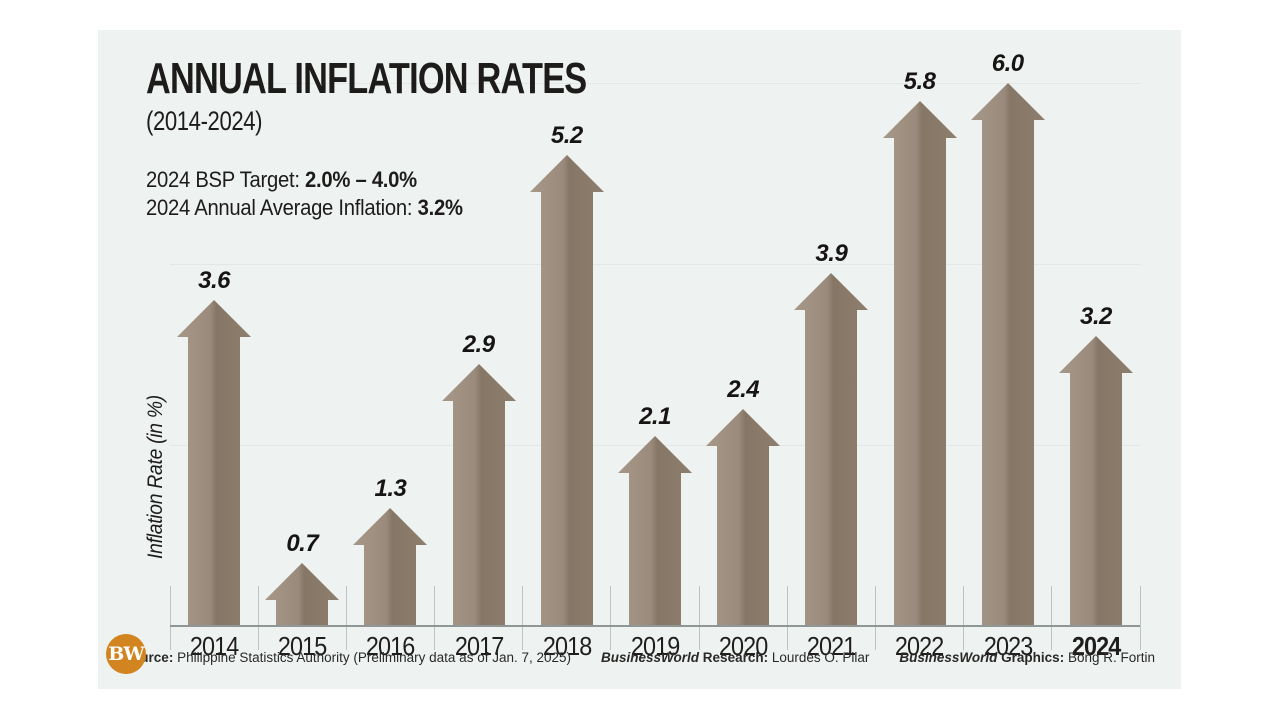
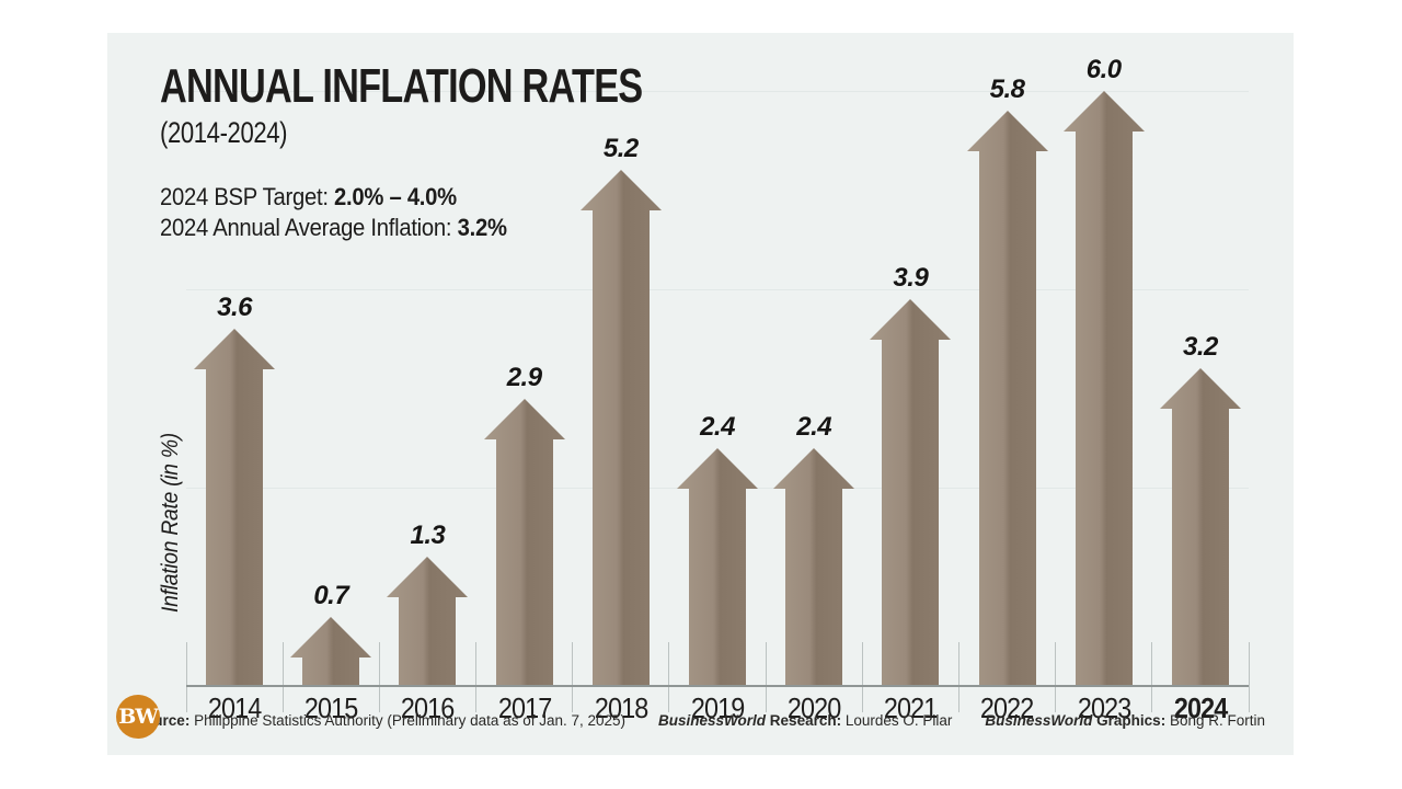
2019: 2.1 -> 2.4
